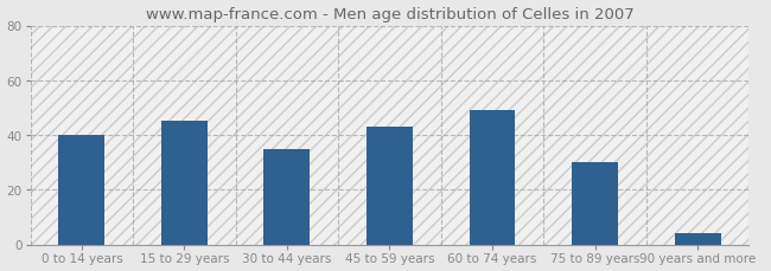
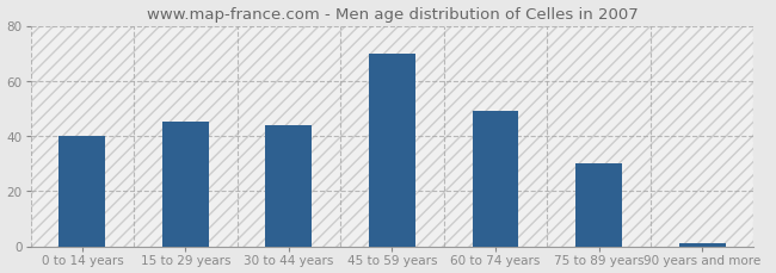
30 to 44 years: 35 -> 44
45 to 59 years: 43 -> 70
90 years and more: 4 -> 1
